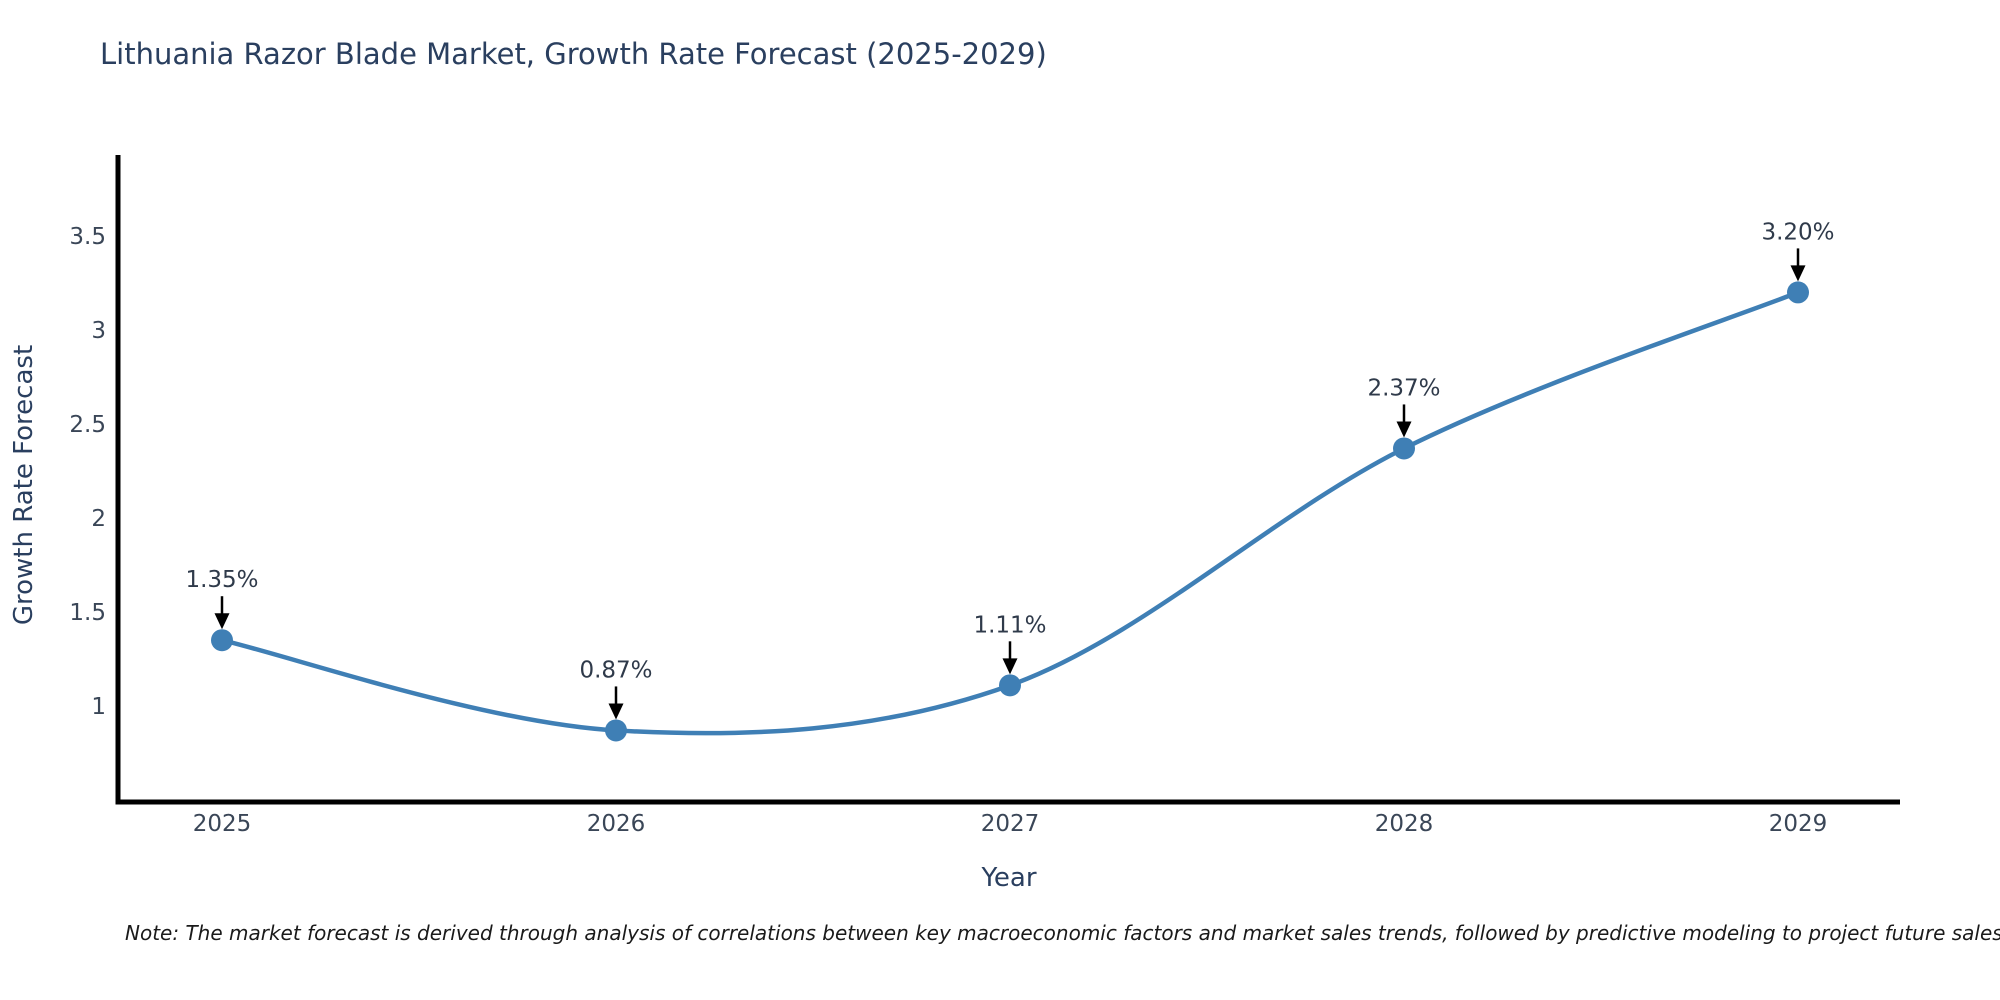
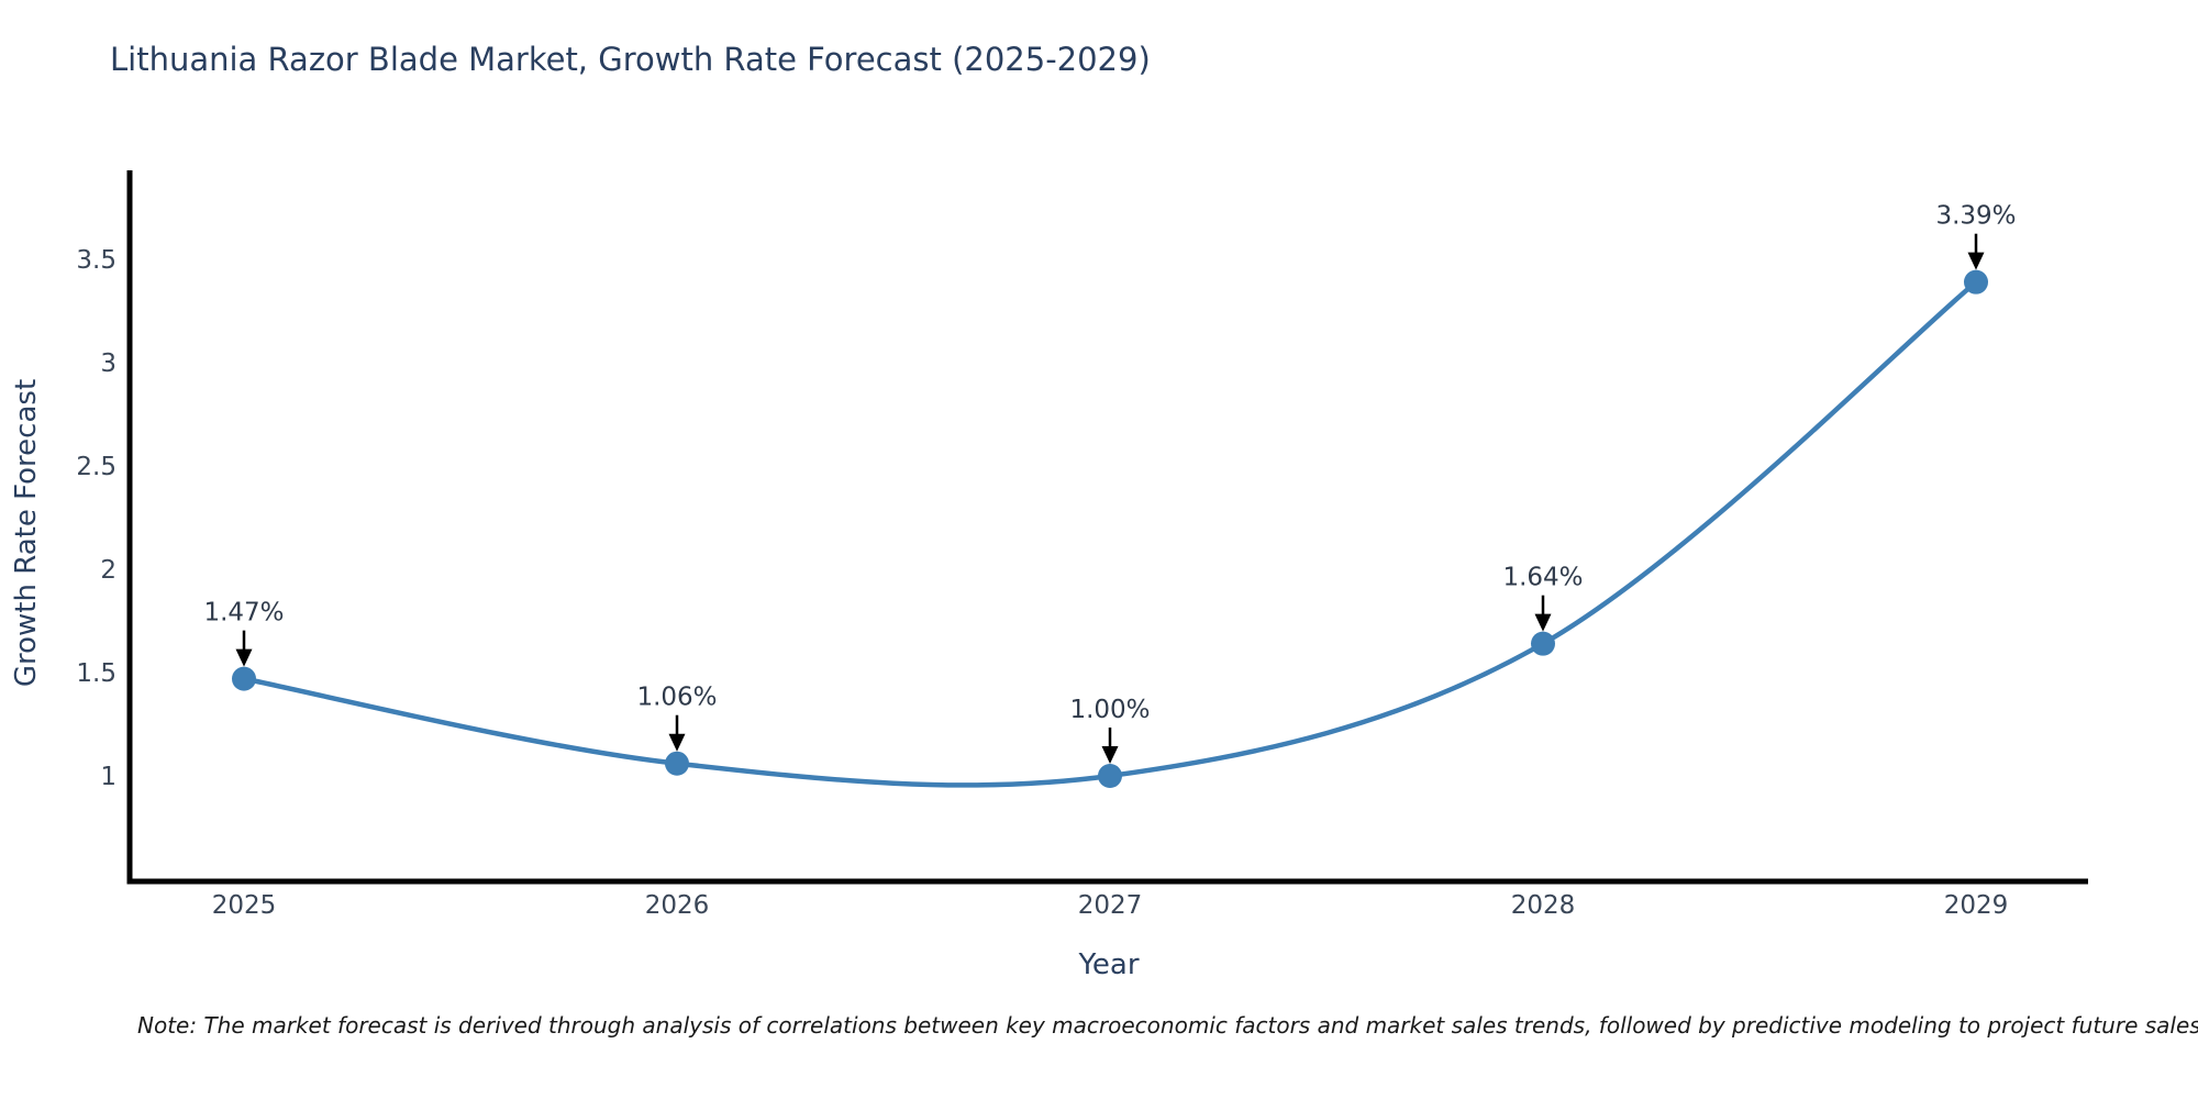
2025: 1.35% -> 1.47%
2026: 0.87% -> 1.06%
2027: 1.11% -> 1.00%
2028: 2.37% -> 1.64%
2029: 3.20% -> 3.39%
